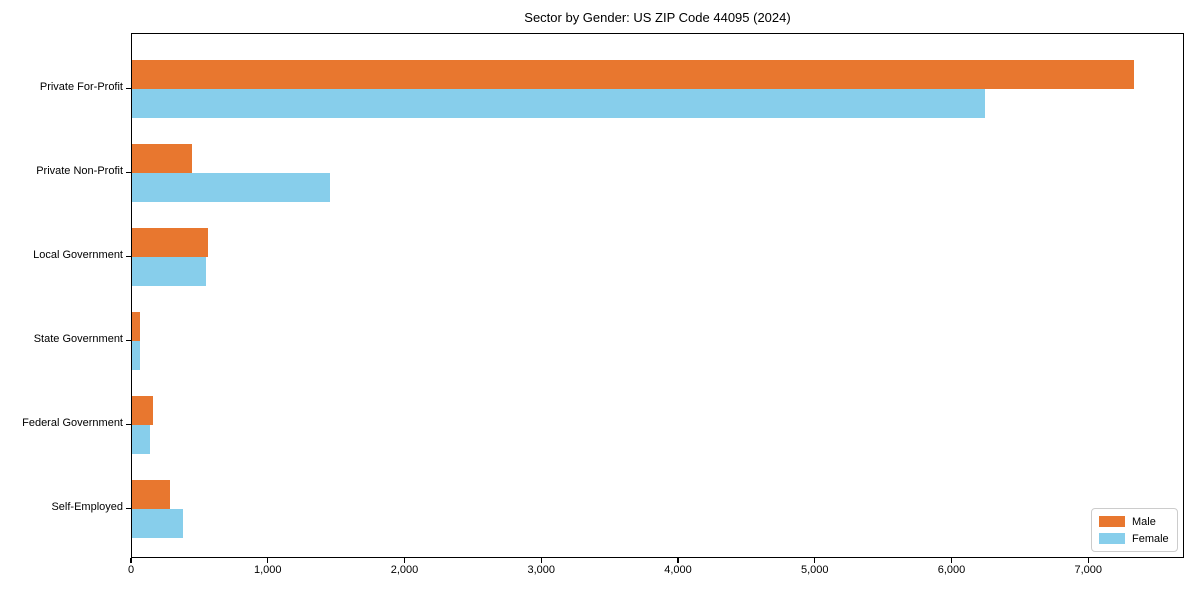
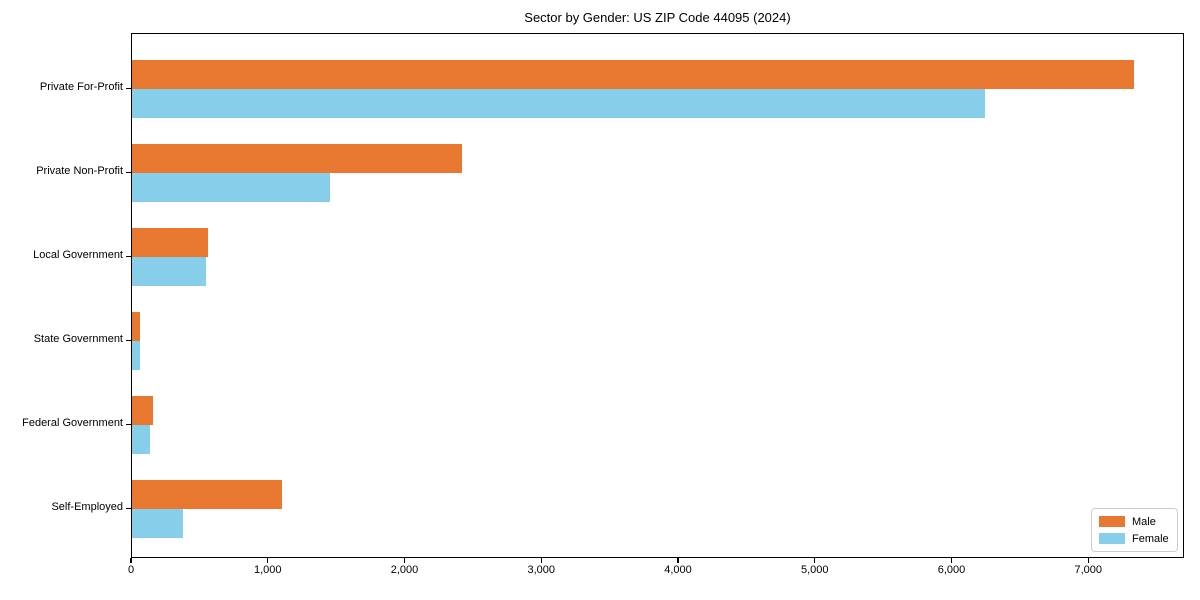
Male/Private Non-Profit: 440 -> 2410
Male/Self-Employed: 280 -> 1100
